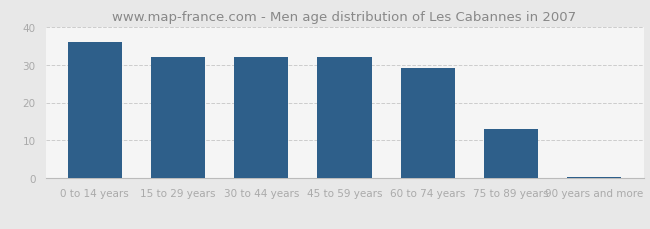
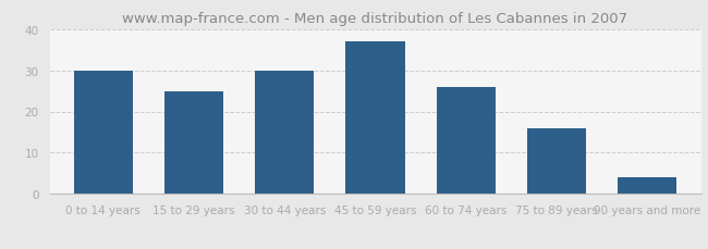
0 to 14 years: 36.0 -> 30.0
15 to 29 years: 32.0 -> 25.0
30 to 44 years: 32.0 -> 30.0
45 to 59 years: 32.0 -> 37.0
60 to 74 years: 29.0 -> 26.0
75 to 89 years: 13.0 -> 16.0
90 years and more: 0.5 -> 4.0
